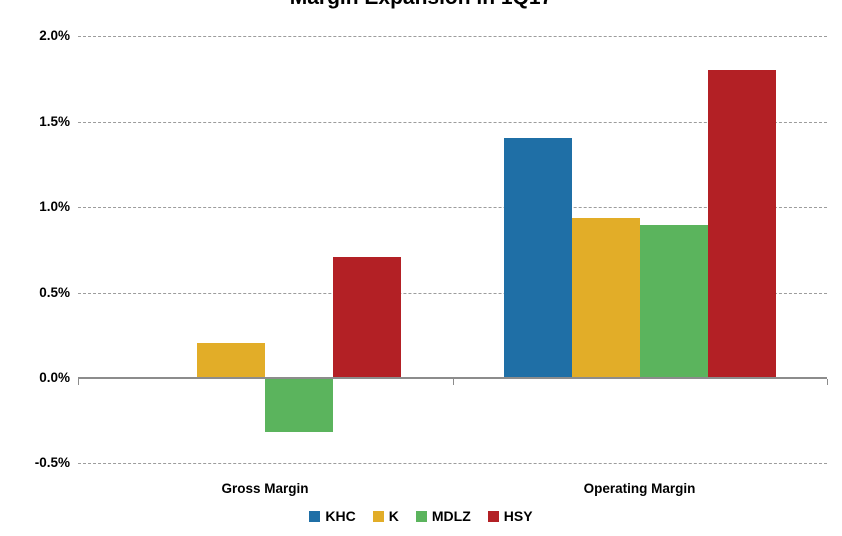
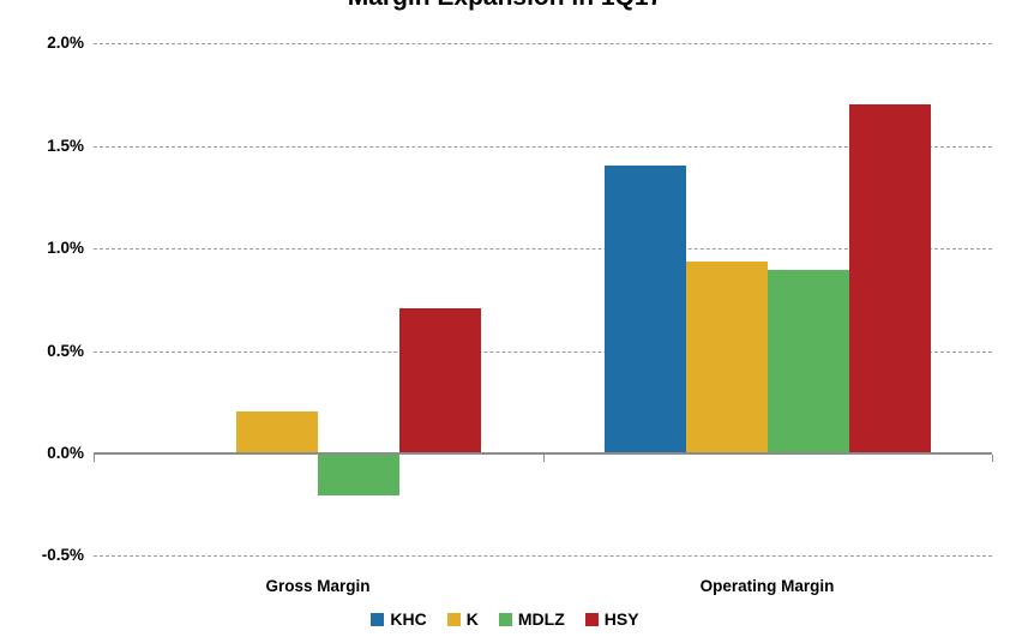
MDLZ/Gross Margin: -0.31% -> -0.20%
HSY/Operating Margin: 1.8% -> 1.7%
